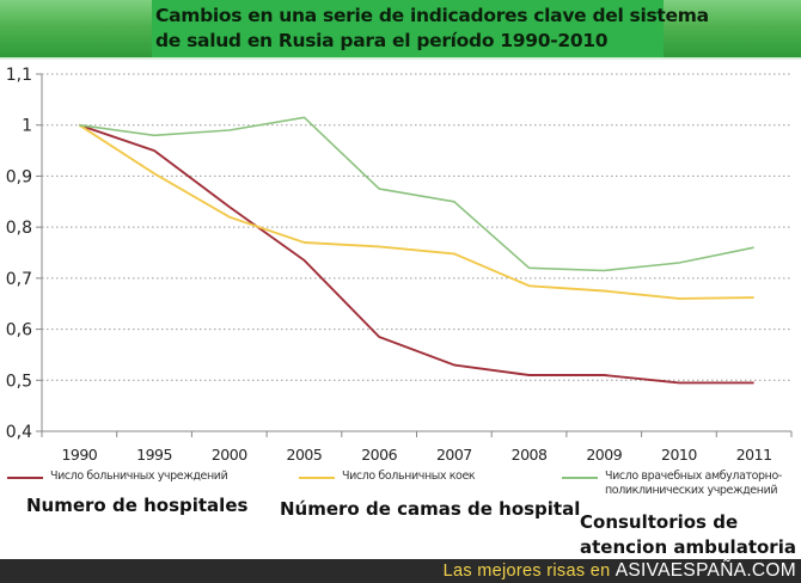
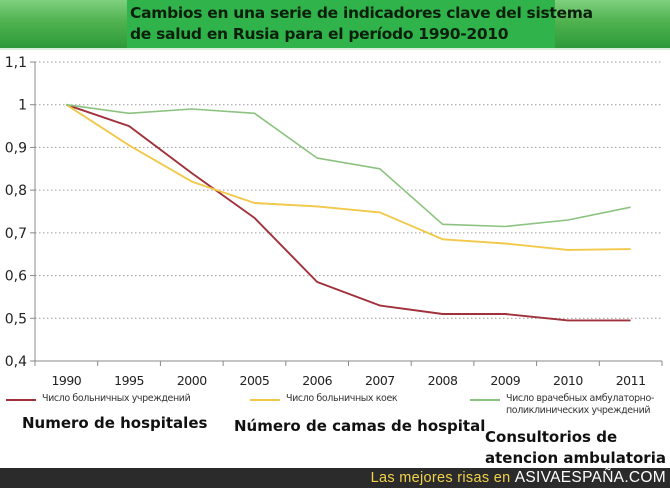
Число врачебных амбулаторно-поликлинических учреждений/2005: 1,01 -> 0,98
